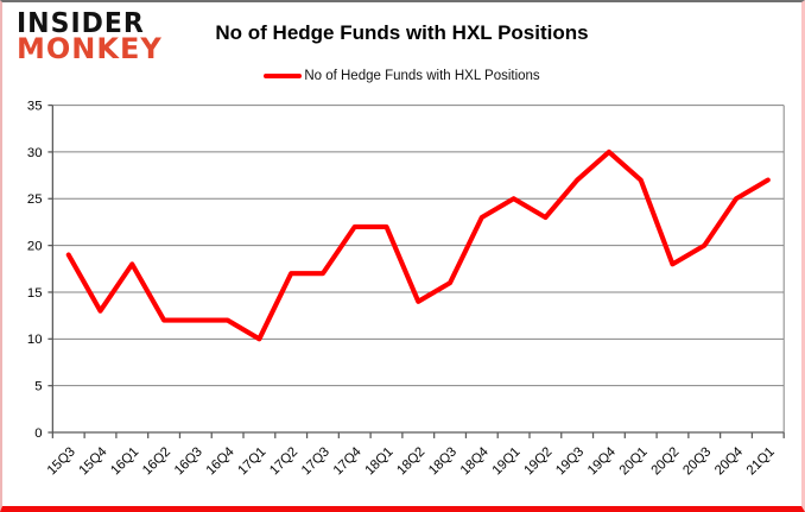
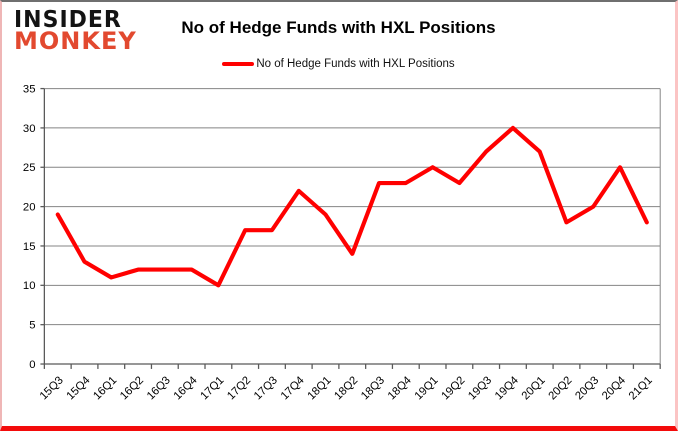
16Q1: 18 -> 11
18Q1: 22 -> 19
18Q3: 16 -> 23
21Q1: 27 -> 18
